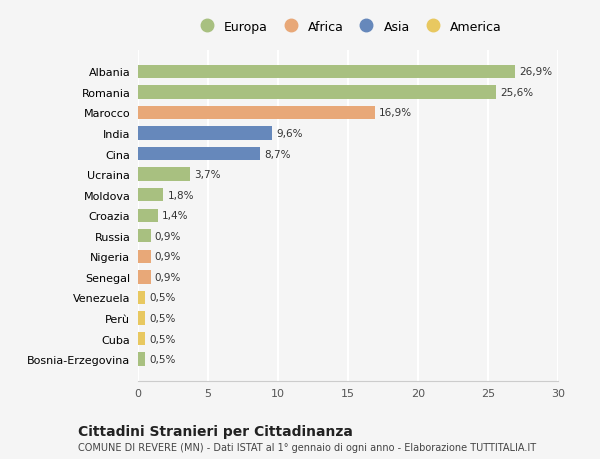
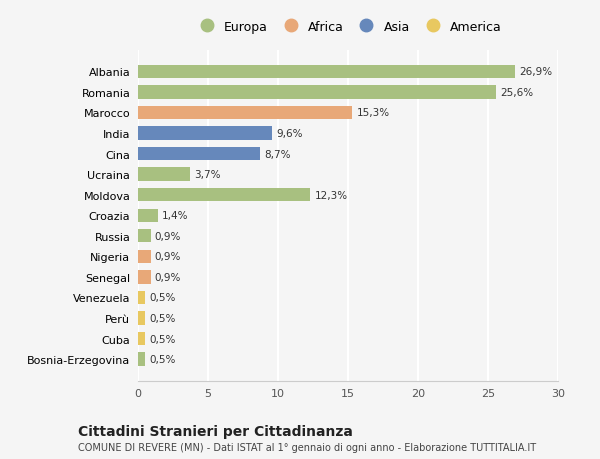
Marocco: 16,9% -> 15,3%
Moldova: 1,8% -> 12,3%
